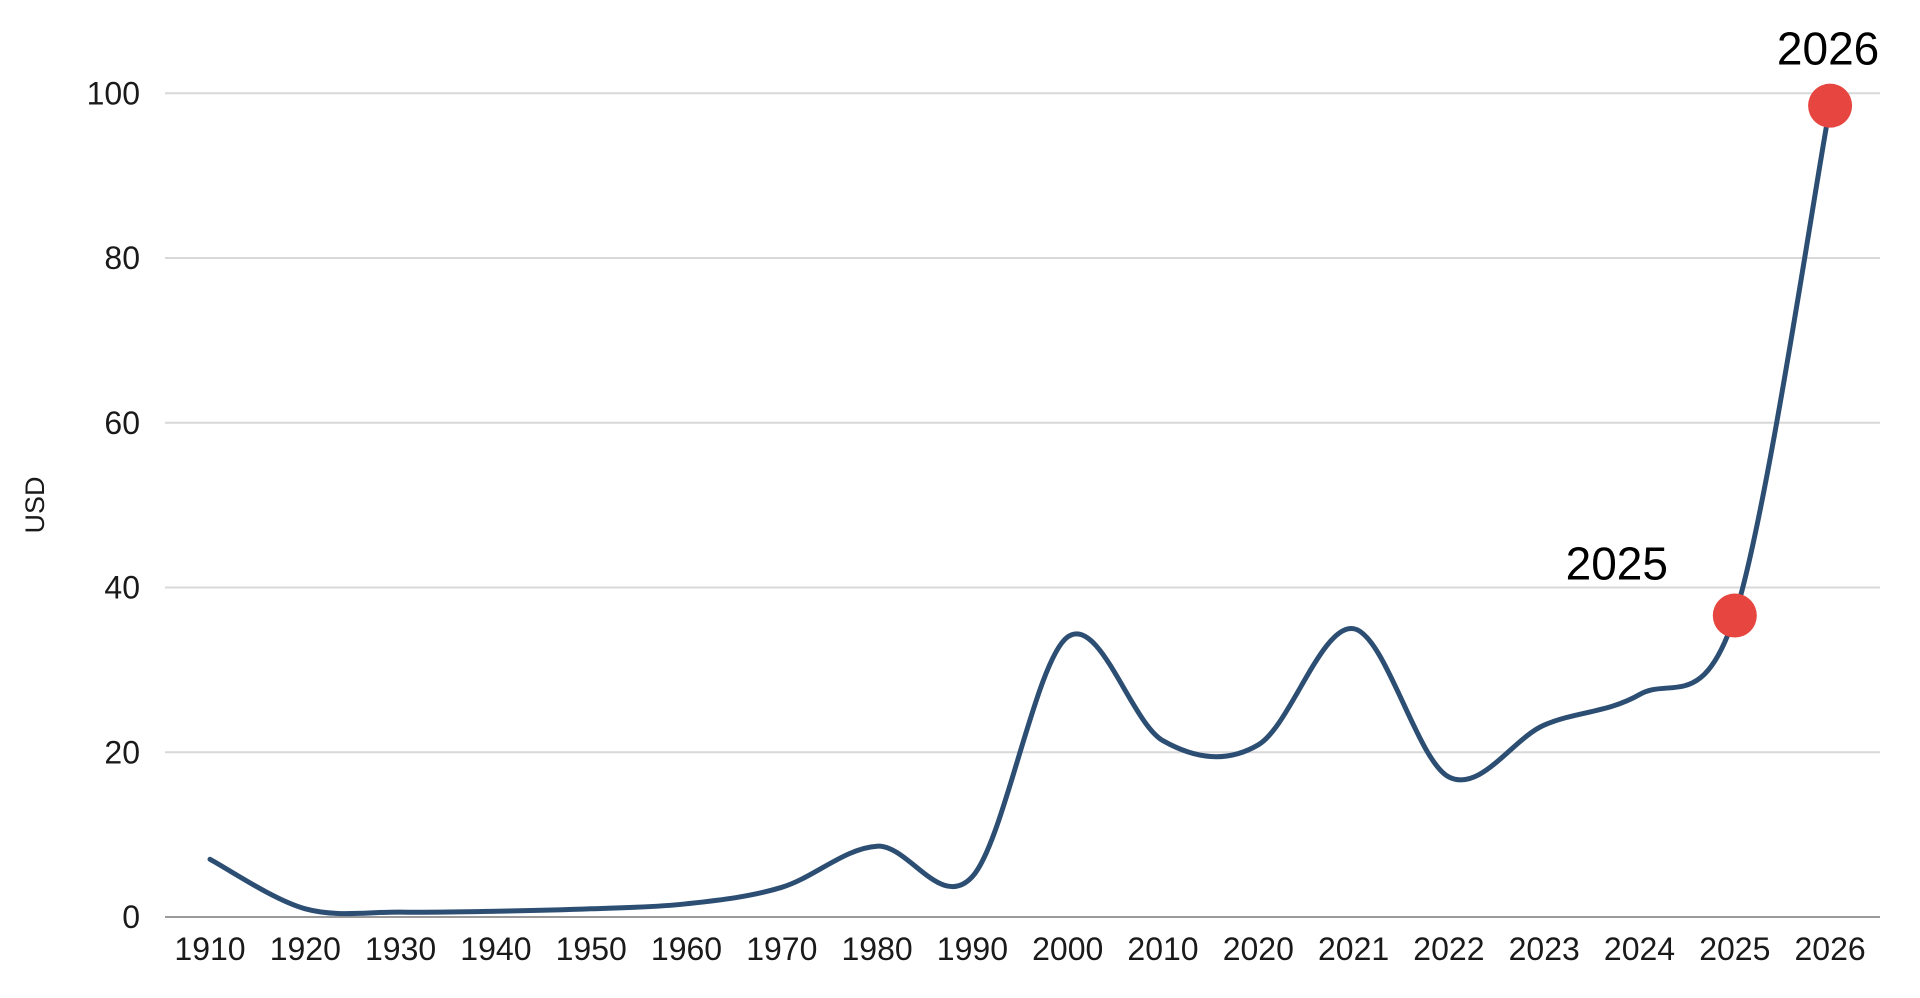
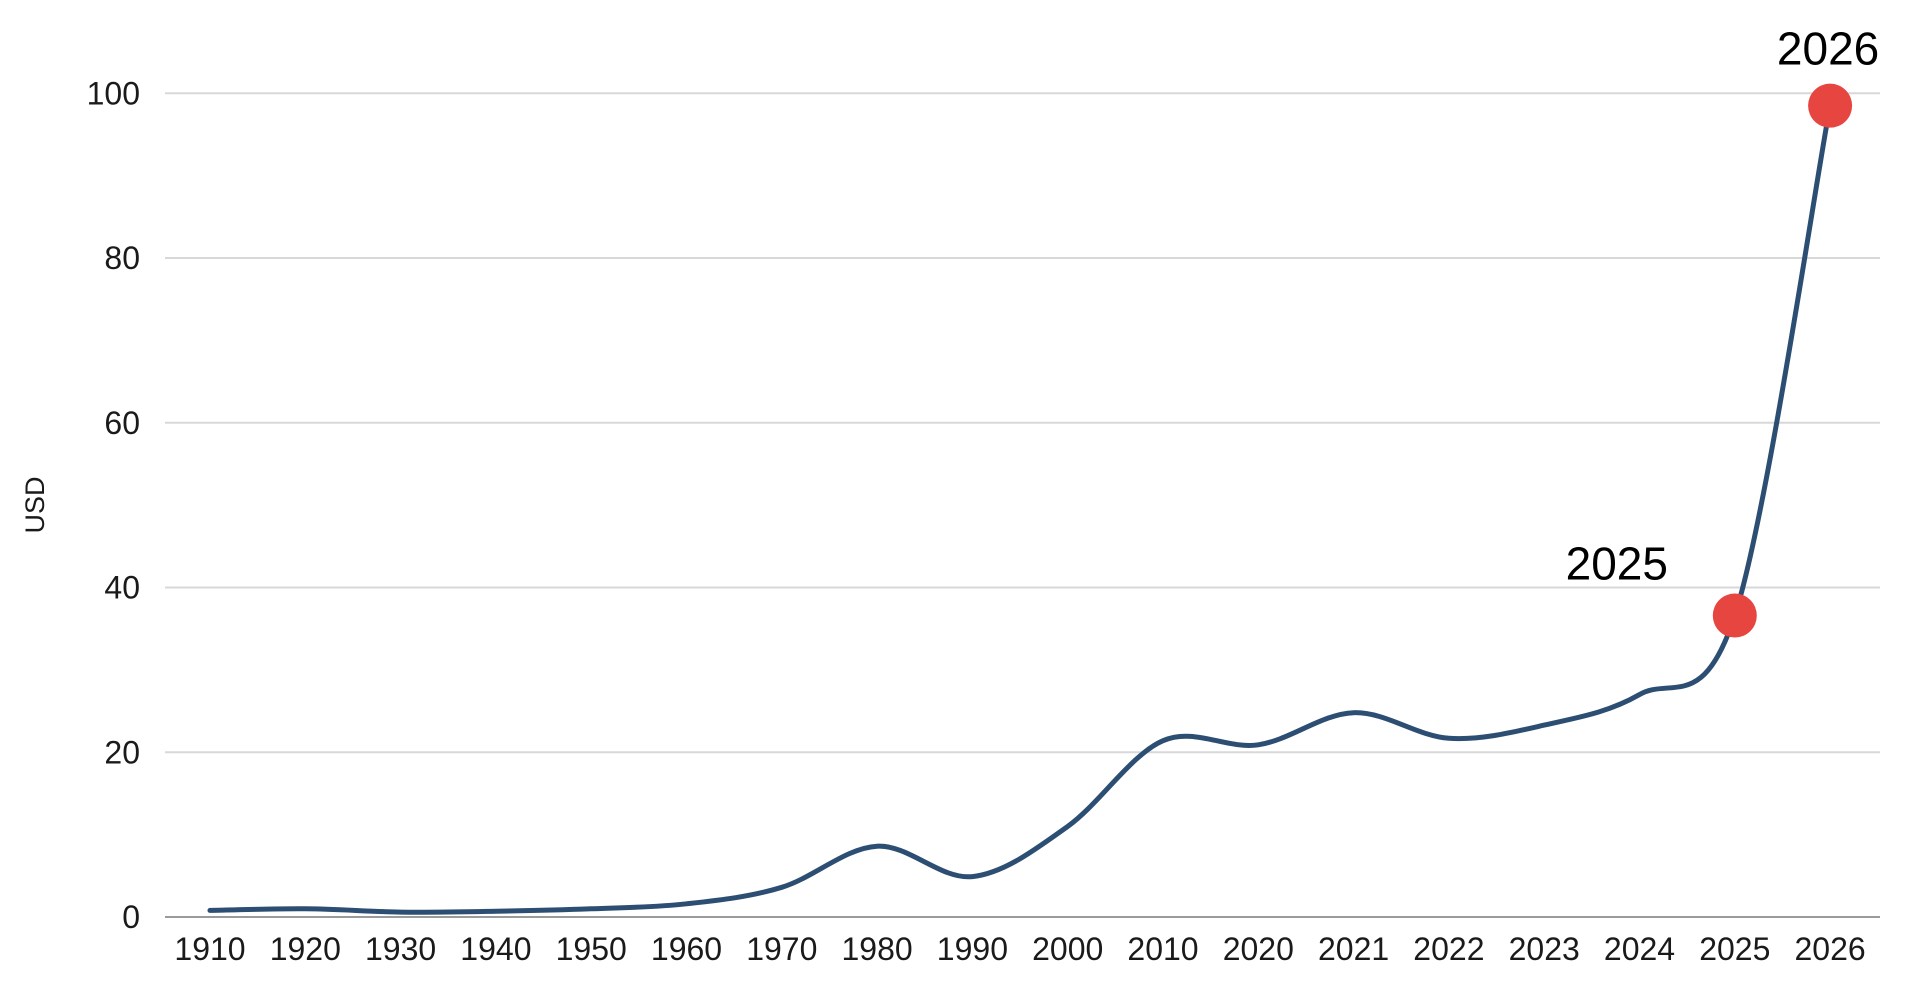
1910: 7 -> 1
2000: 34 -> 11
2021: 35 -> 25
2022: 17 -> 22
